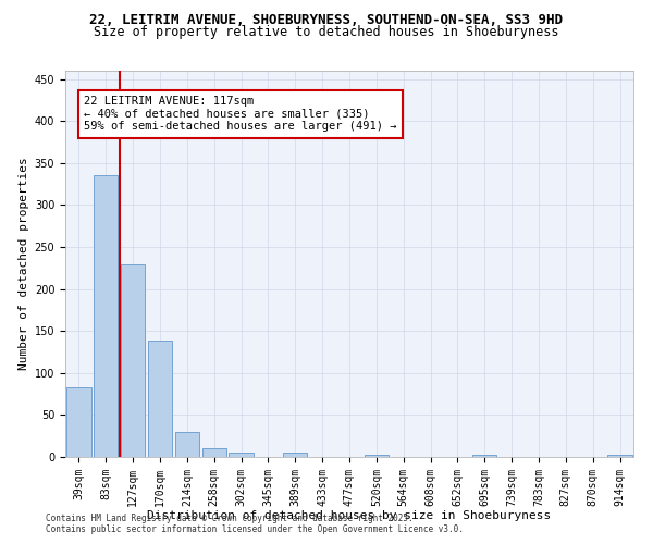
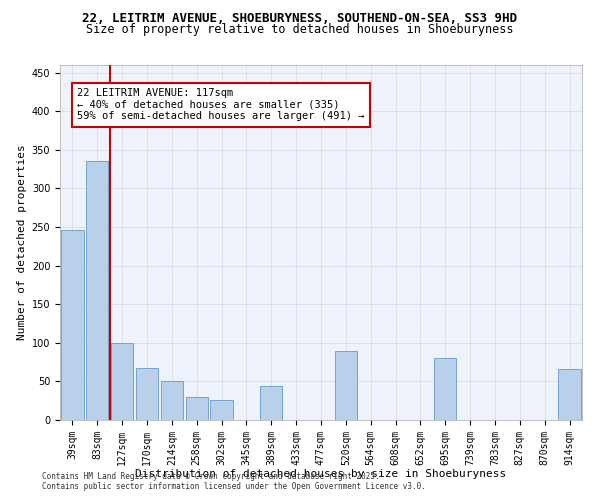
39sqm: 83 -> 246
127sqm: 229 -> 100
170sqm: 139 -> 68
214sqm: 30 -> 50
258sqm: 10 -> 30
302sqm: 5 -> 26
389sqm: 5 -> 44
520sqm: 3 -> 90
695sqm: 3 -> 80
914sqm: 3 -> 66
